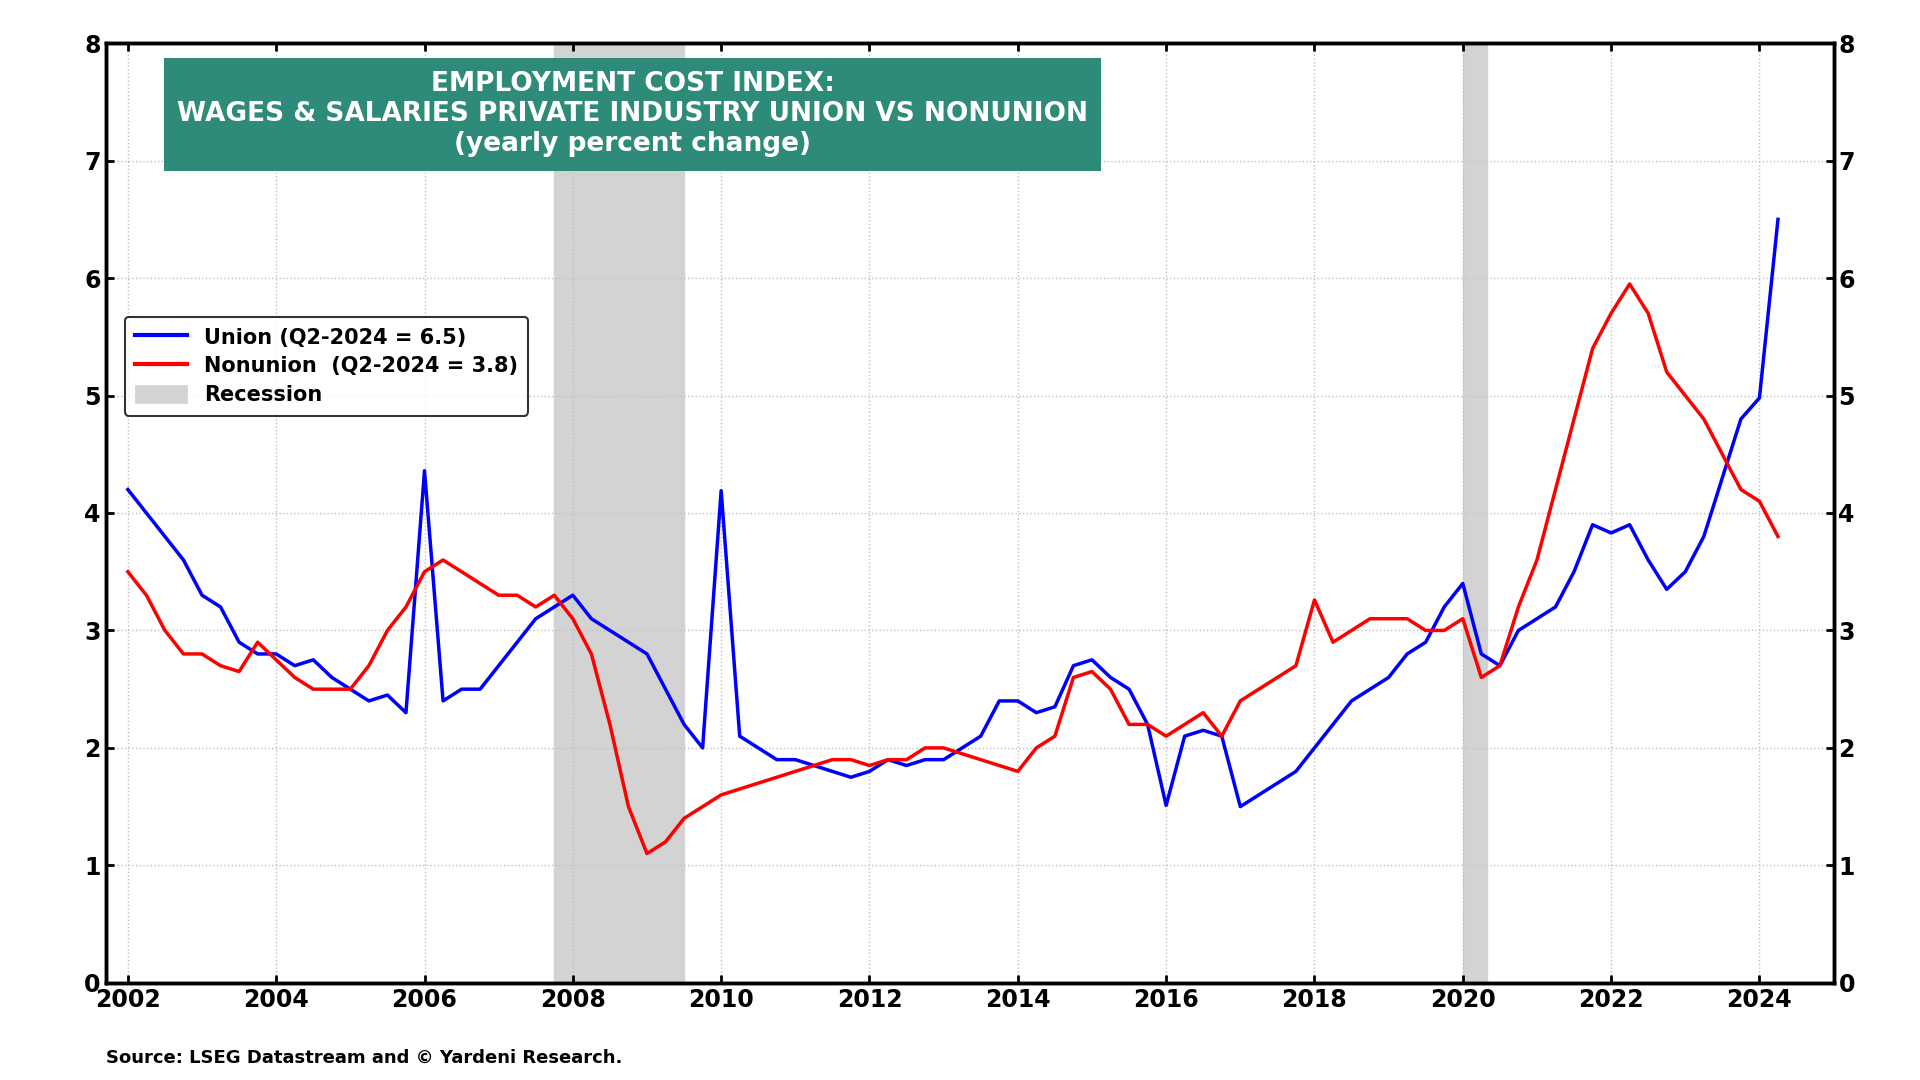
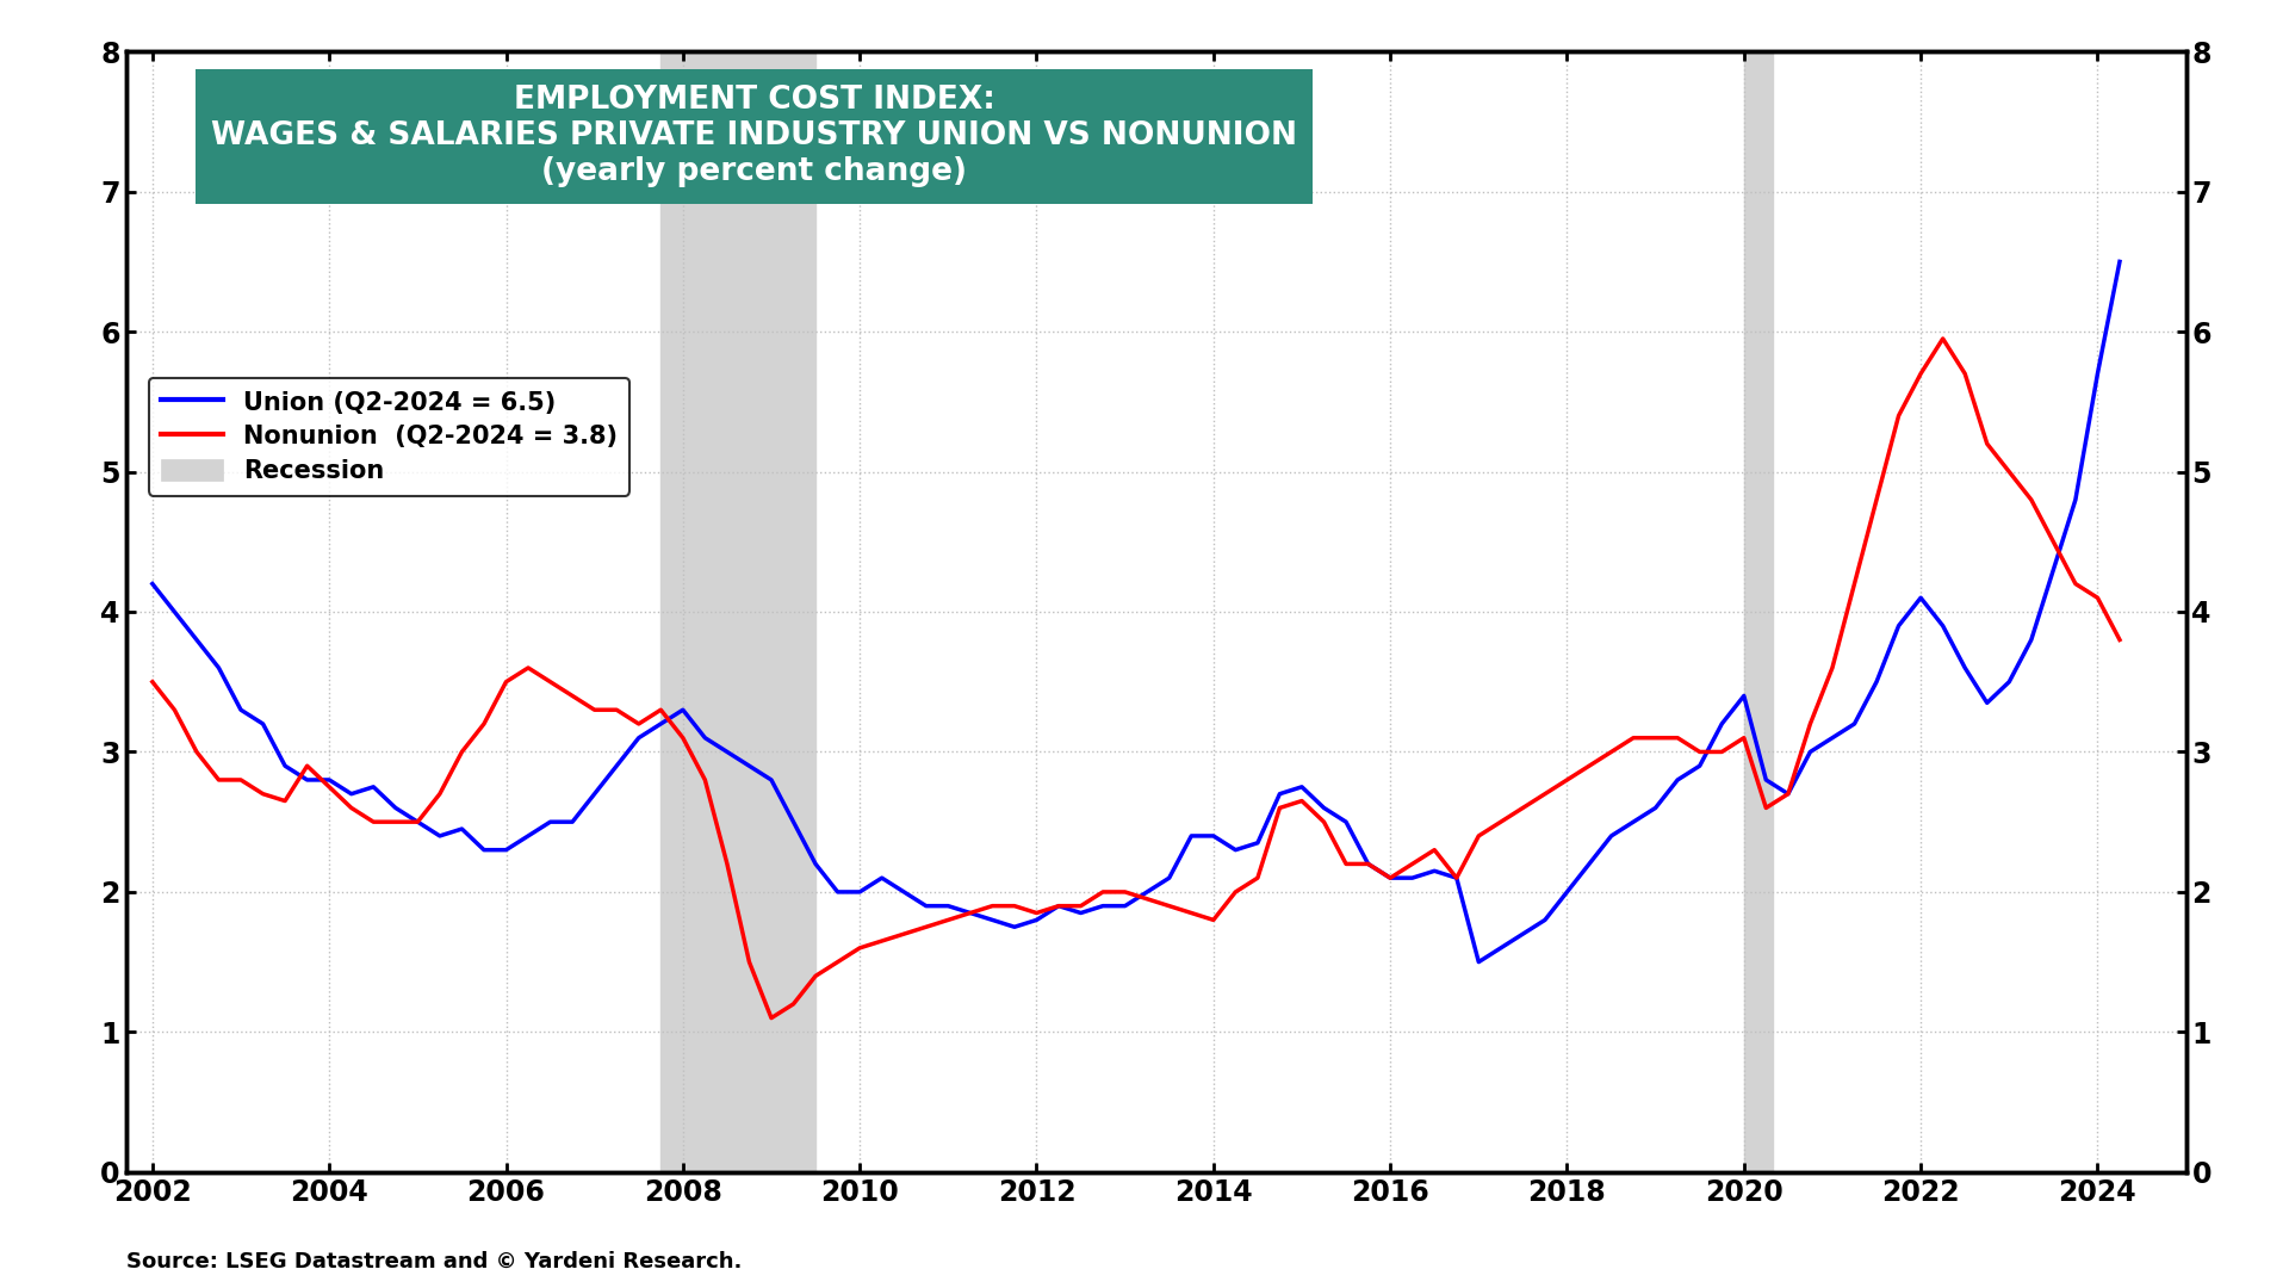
Union (Q2-2024 = 6.5)/2006: 4.36 -> 2.30
Union (Q2-2024 = 6.5)/2010: 4.19 -> 2.00
Union (Q2-2024 = 6.5)/2016: 1.51 -> 2.10
Nonunion (Q2-2024 = 3.8)/2018: 3.26 -> 2.80
Union (Q2-2024 = 6.5)/2022: 3.83 -> 4.10
Union (Q2-2024 = 6.5)/2024: 4.98 -> 5.70
